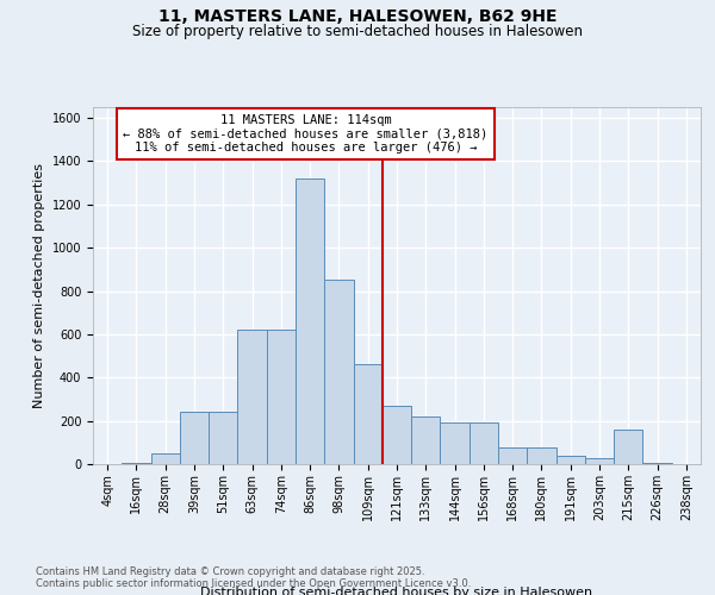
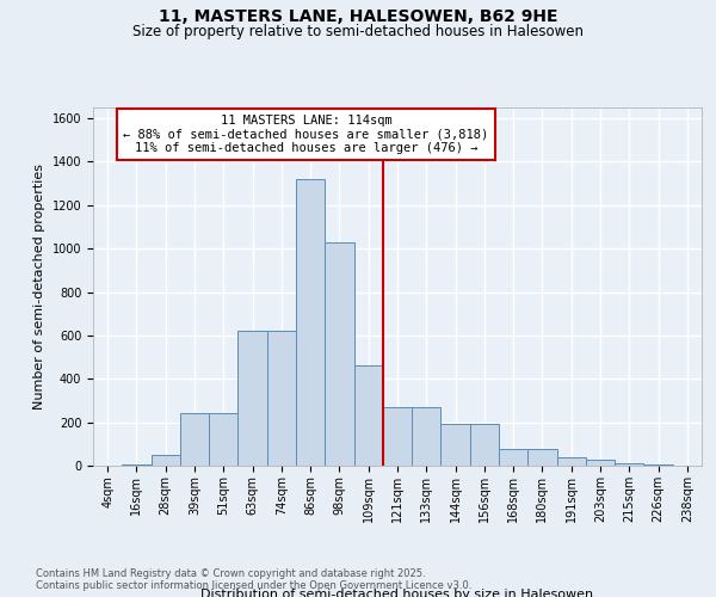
98sqm: 850 -> 1030
133sqm: 220 -> 270
215sqm: 160 -> 10
